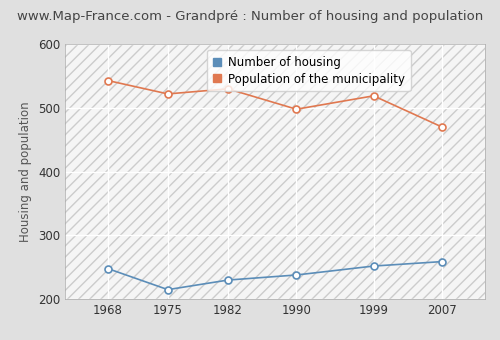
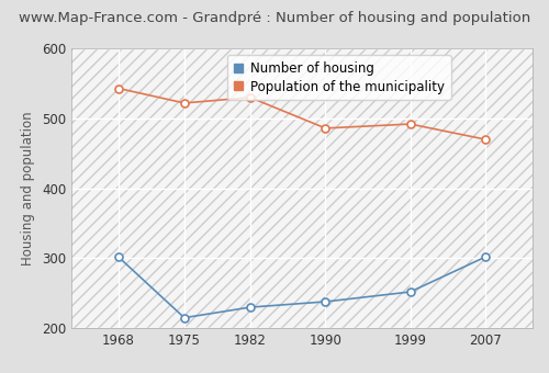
Number of housing/1968: 248 -> 302
Population of the municipality/1990: 498 -> 486
Population of the municipality/1999: 519 -> 492
Number of housing/2007: 259 -> 302
